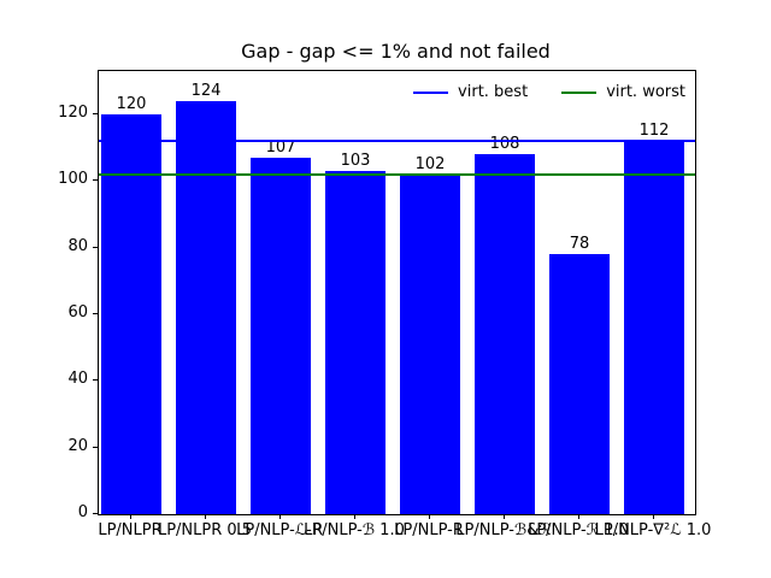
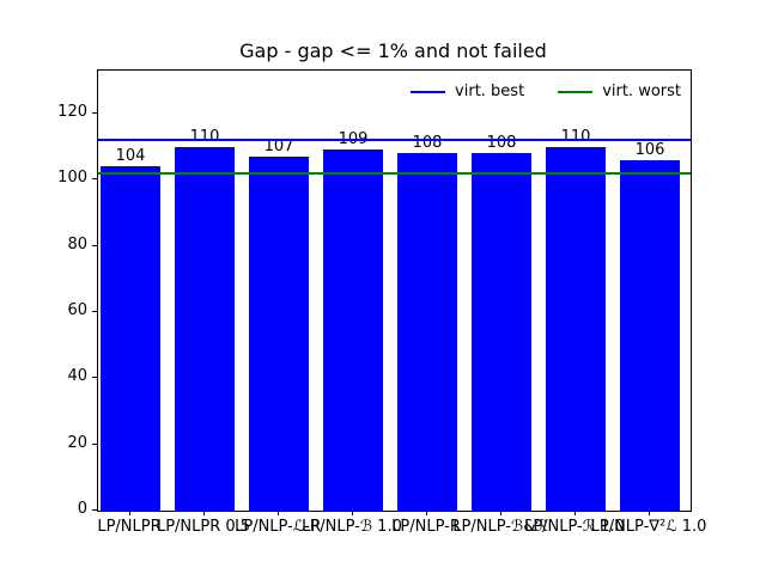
LP/NLPR: 120 -> 104
LP/NLPR 0.5: 124 -> 110
LP/NLP-ℬ 1.0: 103 -> 109
LP/NLP-R: 102 -> 108
LP/NLP-ℛ 1.0: 78 -> 110
LP/NLP-∇²ℒ 1.0: 112 -> 106
